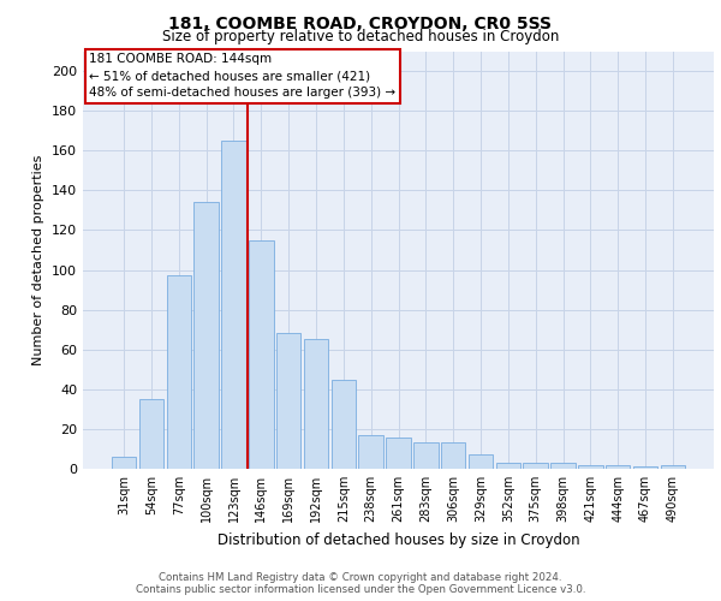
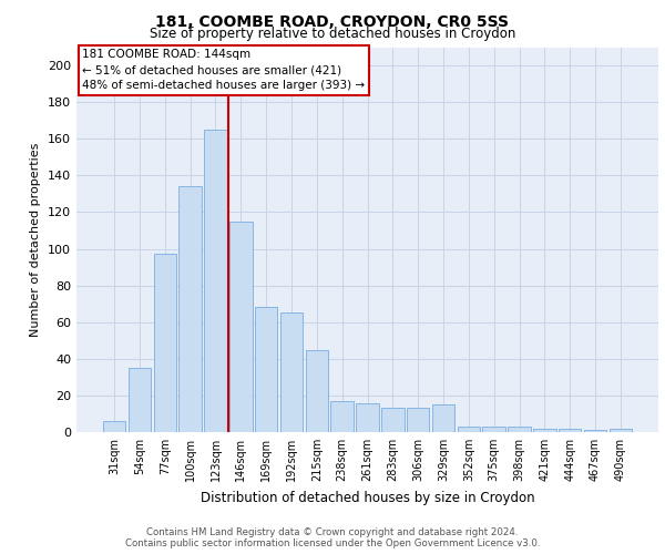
329sqm: 7 -> 15
